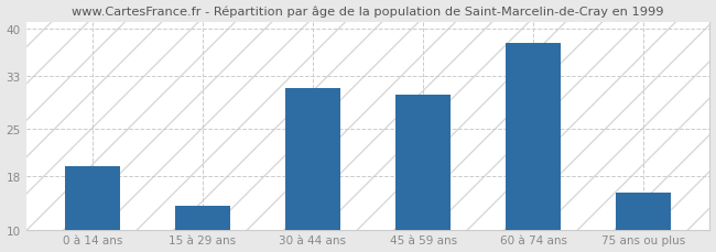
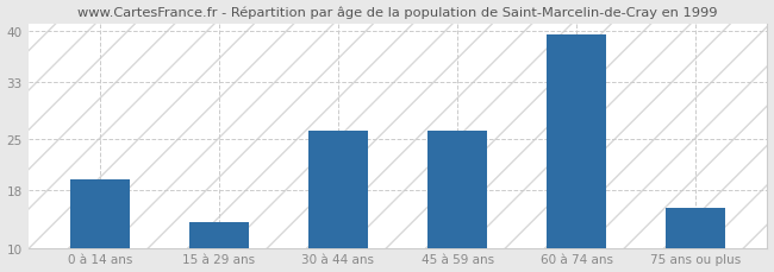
30 à 44 ans: 31.2 -> 26.2
45 à 59 ans: 30.2 -> 26.2
60 à 74 ans: 37.8 -> 39.5
